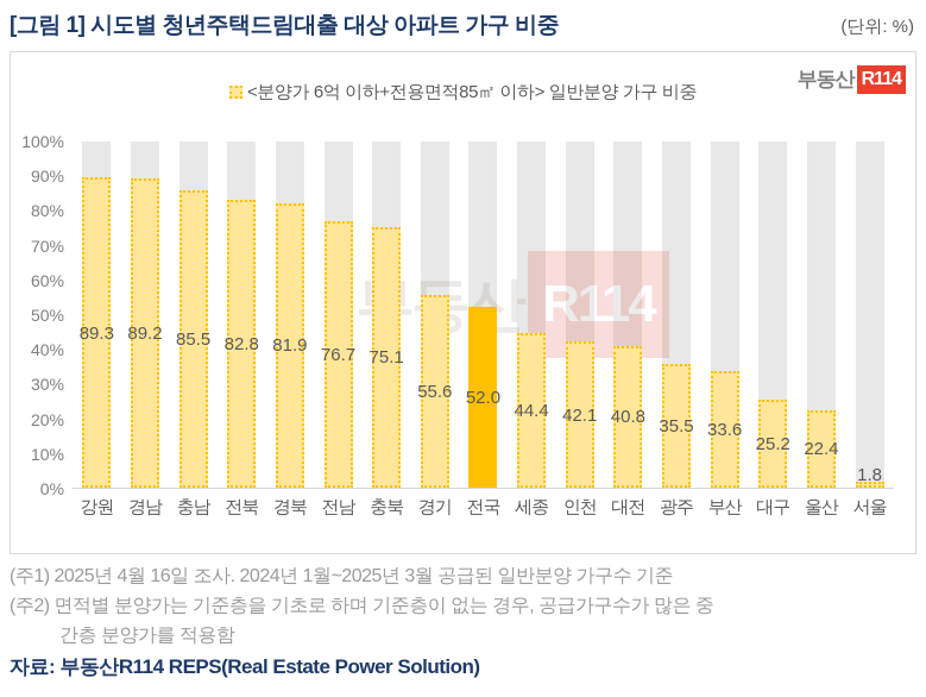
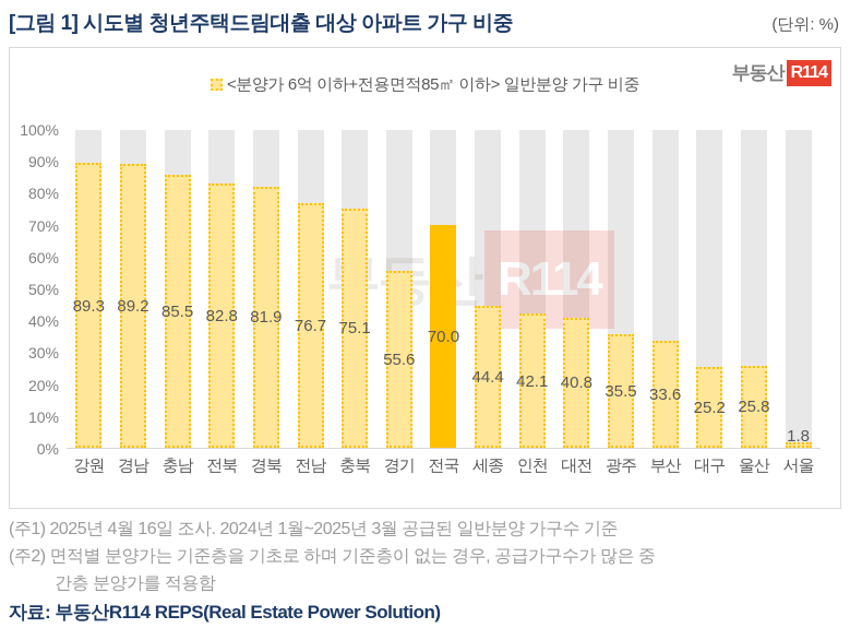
전국: 52.0 -> 70.0
울산: 22.4 -> 25.8
